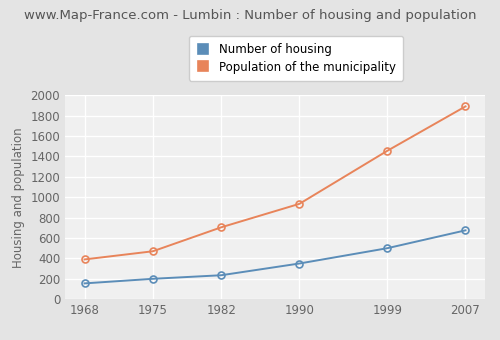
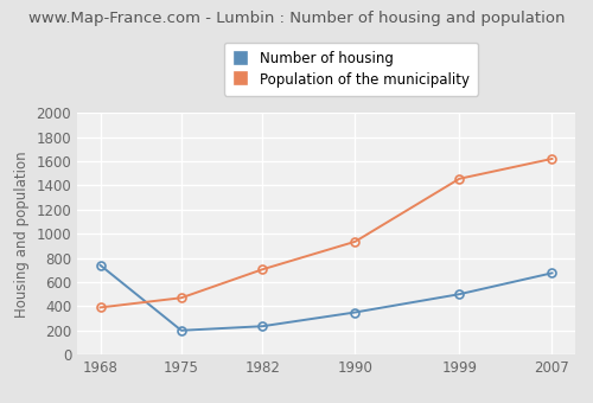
Number of housing/1968: 160 -> 740
Population of the municipality/2007: 1890 -> 1620
